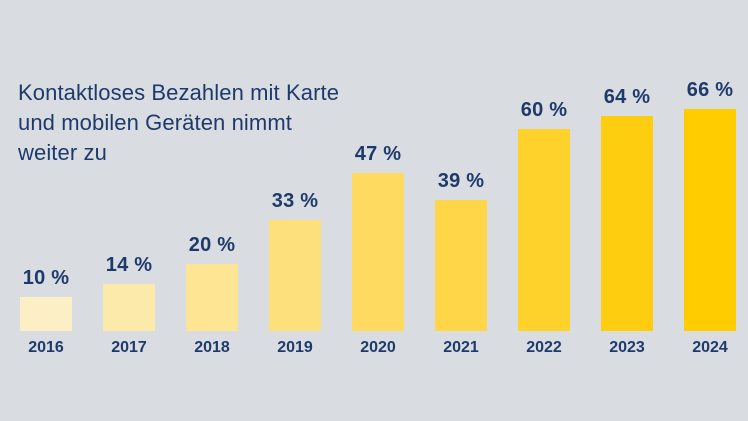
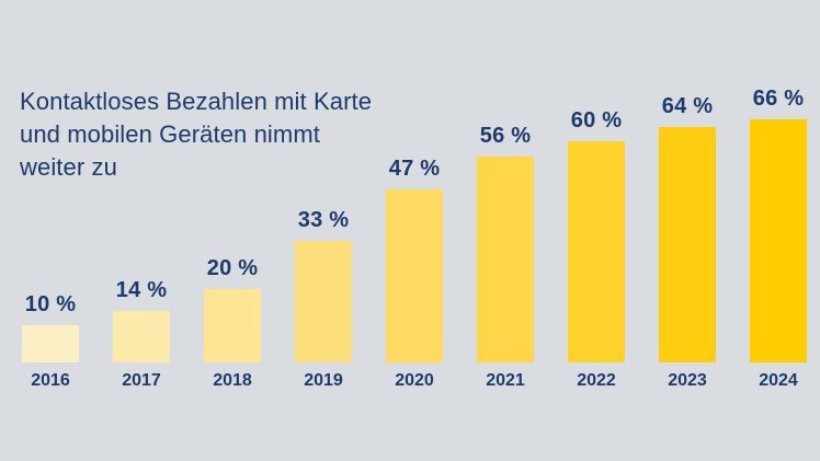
2021: 39 -> 56
